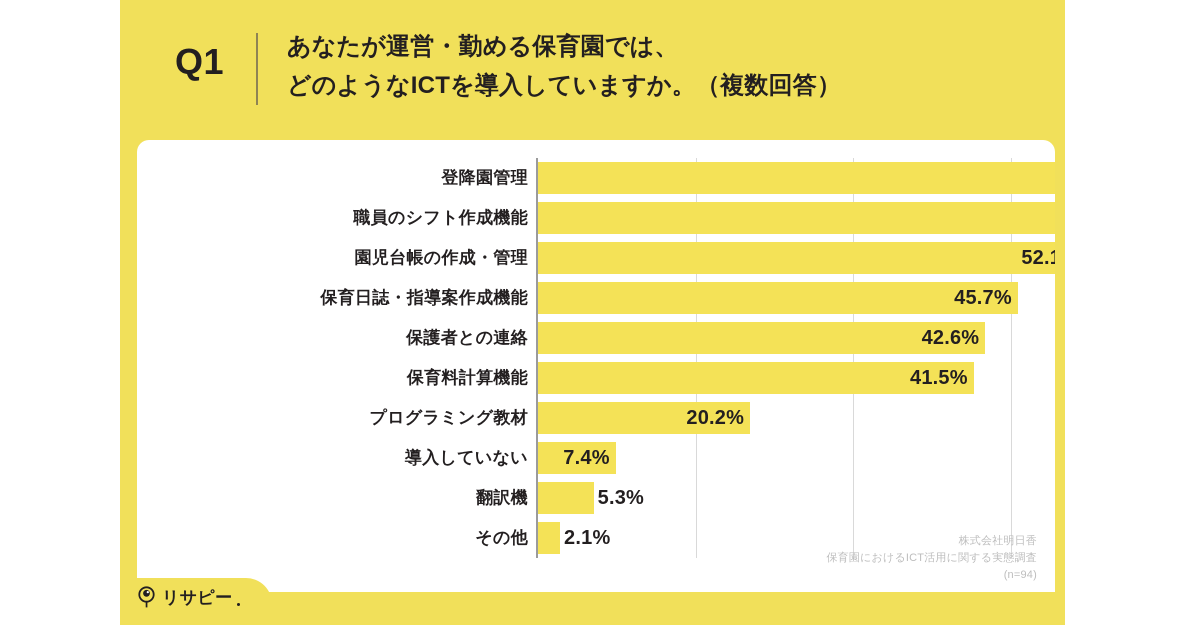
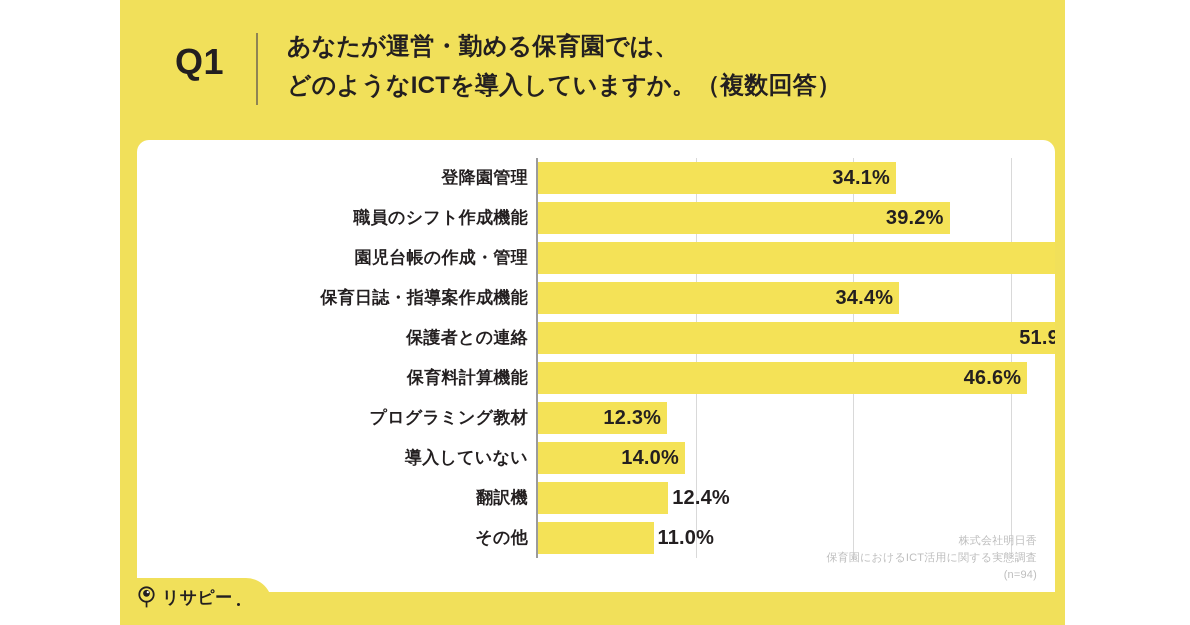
登降園管理: 58.5% -> 34.1%
職員のシフト作成機能: 55.3% -> 39.2%
園児台帳の作成・管理: 52.1% -> 56.1%
保育日誌・指導案作成機能: 45.7% -> 34.4%
保護者との連絡: 42.6% -> 51.9%
保育料計算機能: 41.5% -> 46.6%
プログラミング教材: 20.2% -> 12.3%
導入していない: 7.4% -> 14.0%
翻訳機: 5.3% -> 12.4%
その他: 2.1% -> 11.0%
